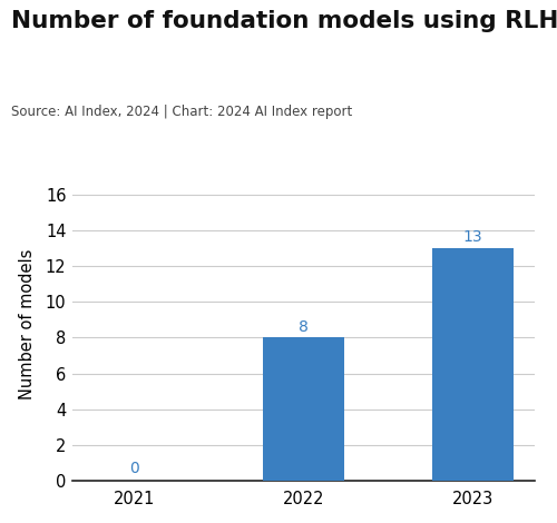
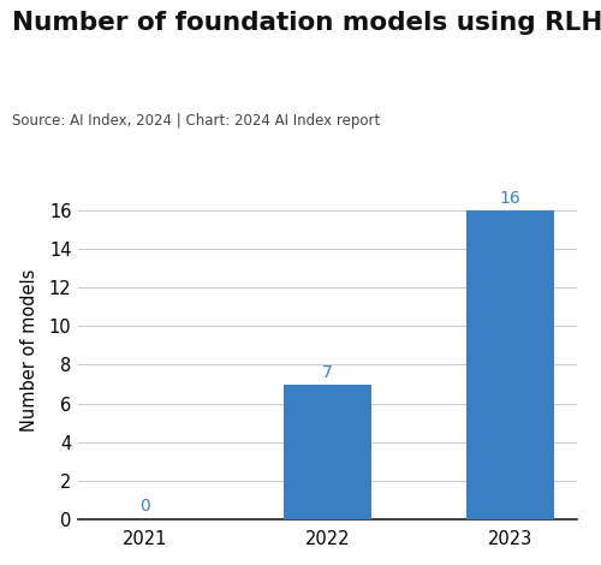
2022: 8 -> 7
2023: 13 -> 16
